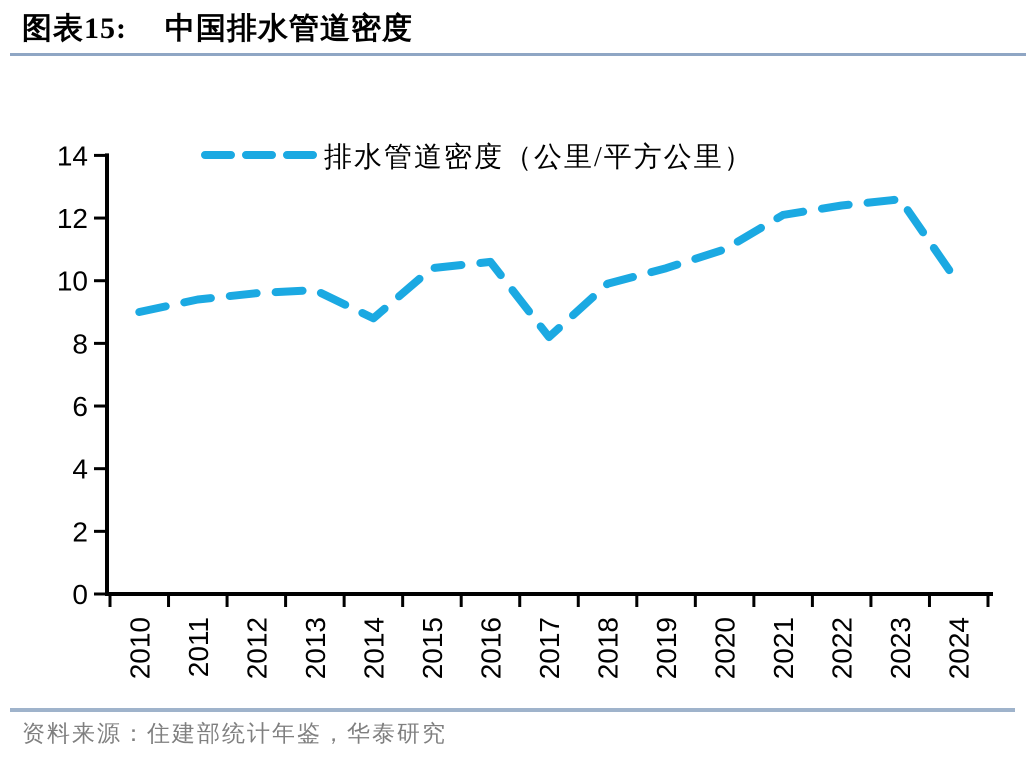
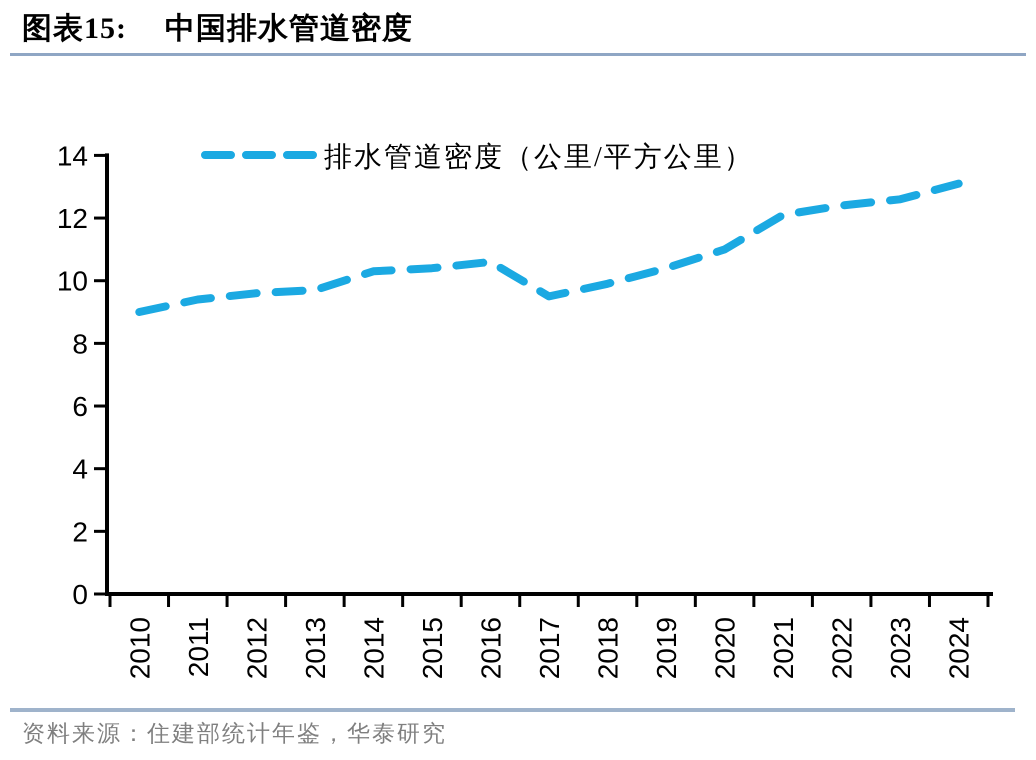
2014: 8.8 -> 10.3
2017: 8.2 -> 9.5
2024: 9.9 -> 13.1
